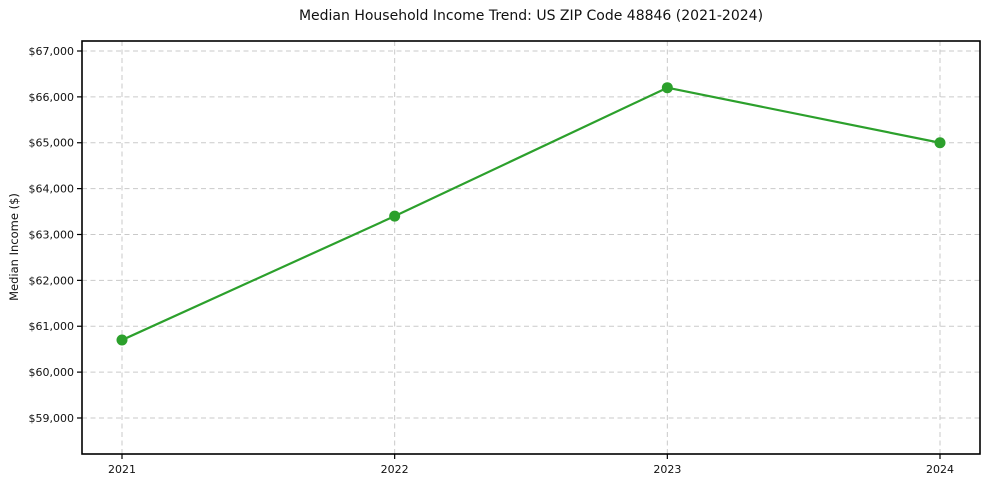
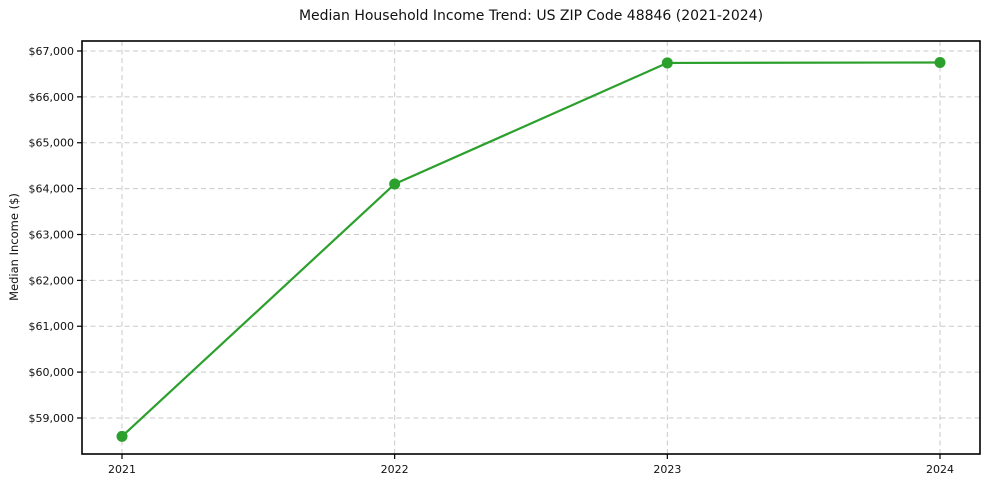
2021: $60700 -> $58600
2022: $63400 -> $64100
2023: $66200 -> $66700
2024: $65000 -> $66800
